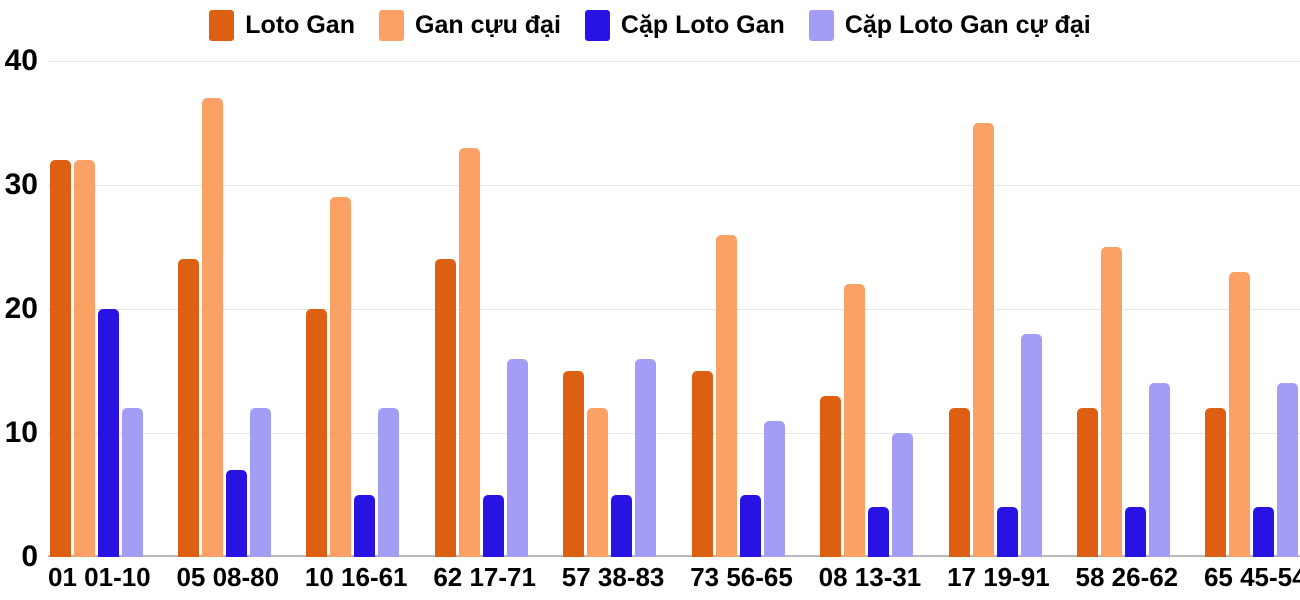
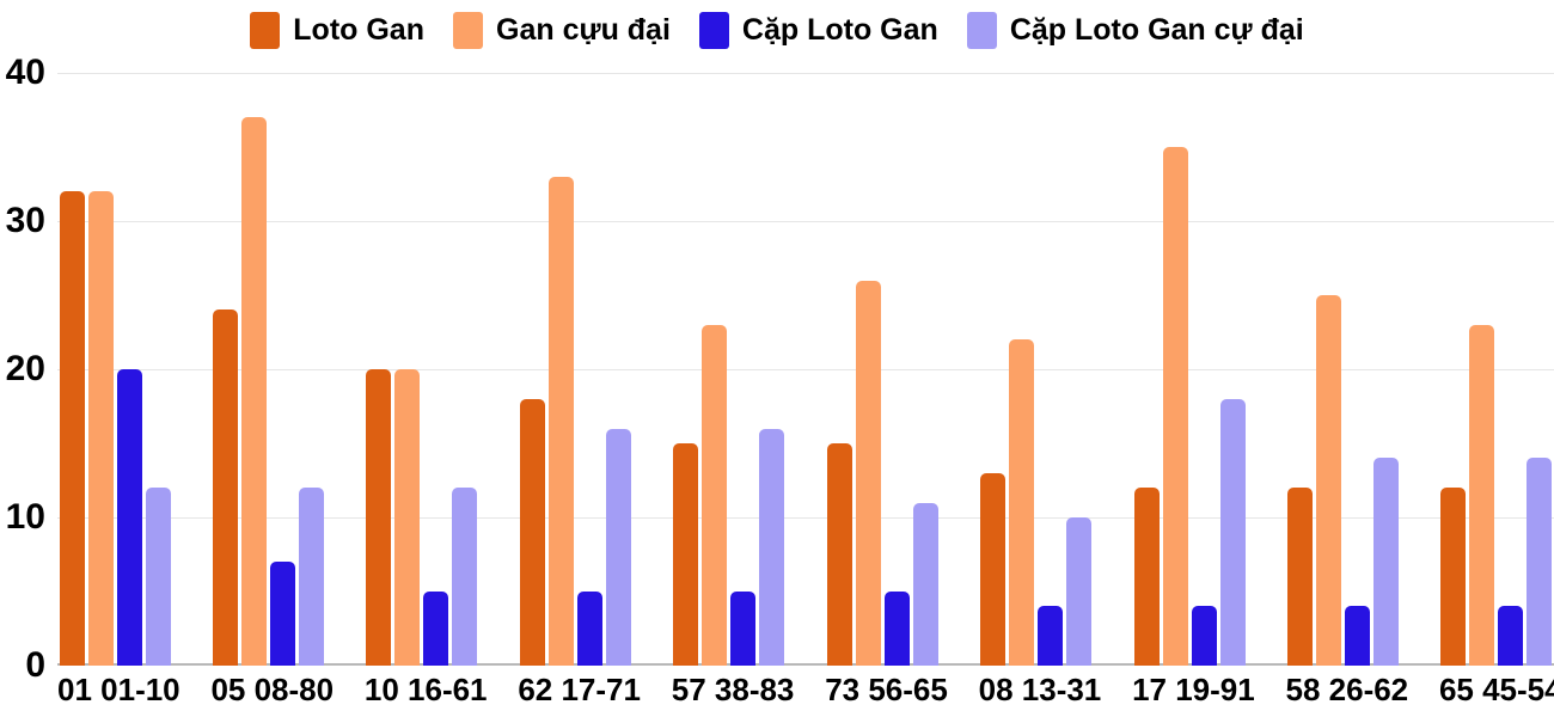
Gan cựu đại/10 16-61: 29 -> 20
Loto Gan/62 17-71: 24 -> 18
Gan cựu đại/57 38-83: 12 -> 23
